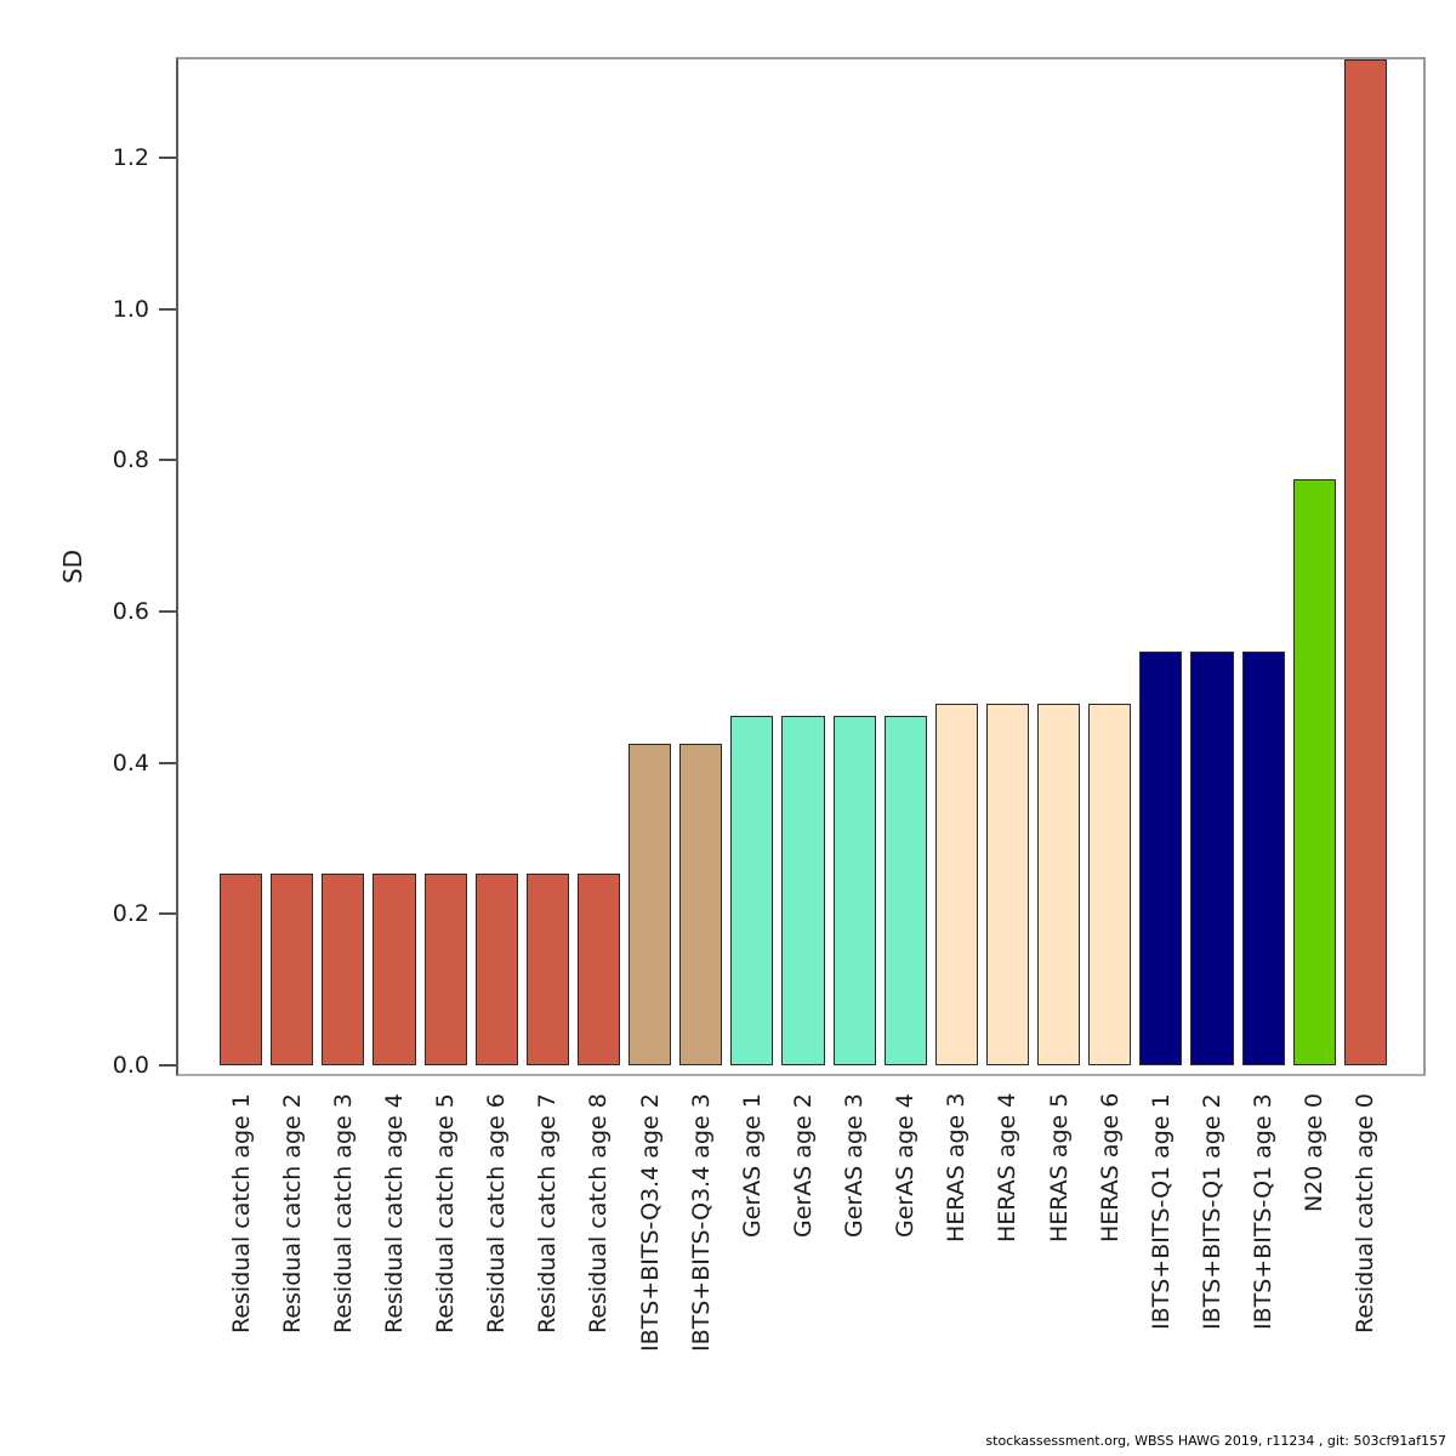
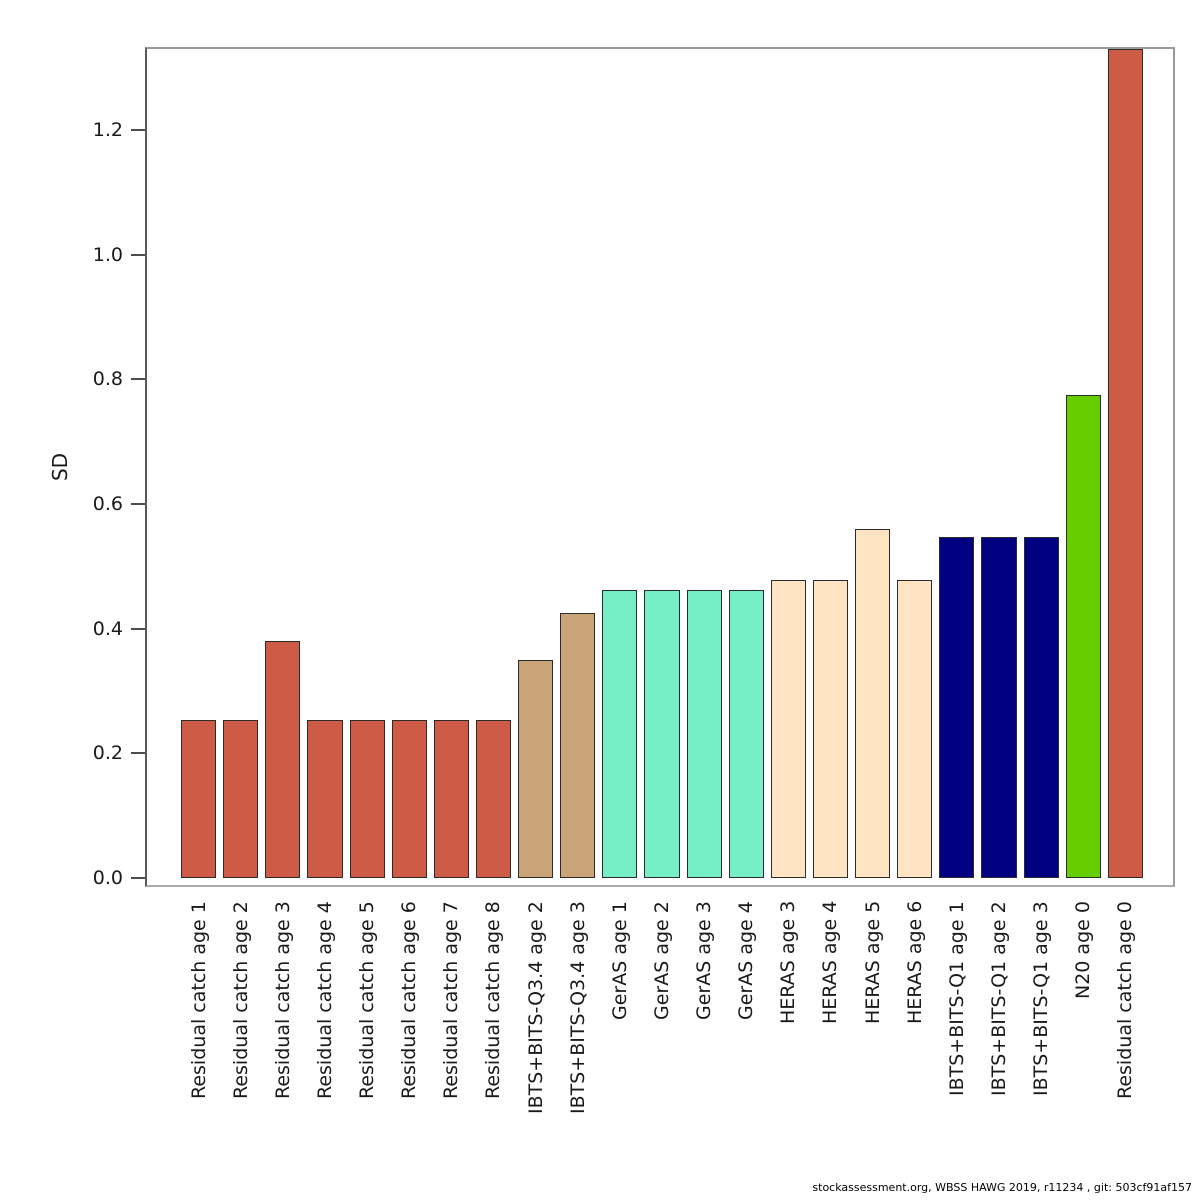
Residual catch age 3: 0.25 -> 0.38
IBTS+BITS-Q3.4 age 2: 0.42 -> 0.35
HERAS age 5: 0.48 -> 0.56
